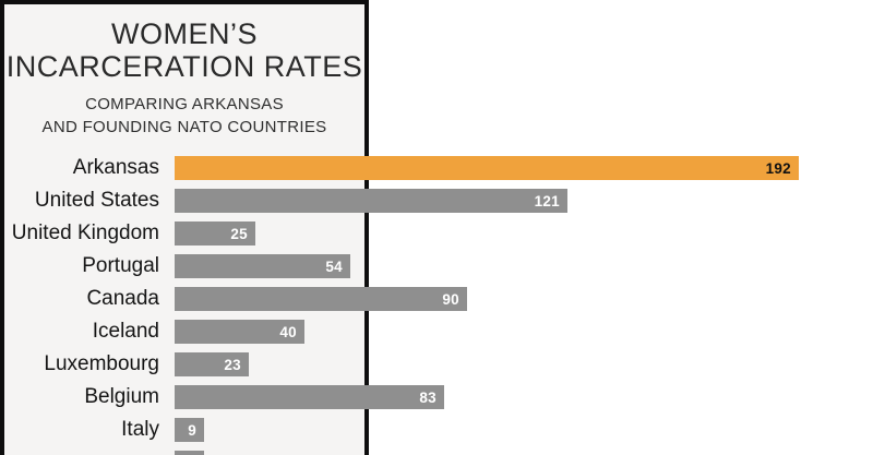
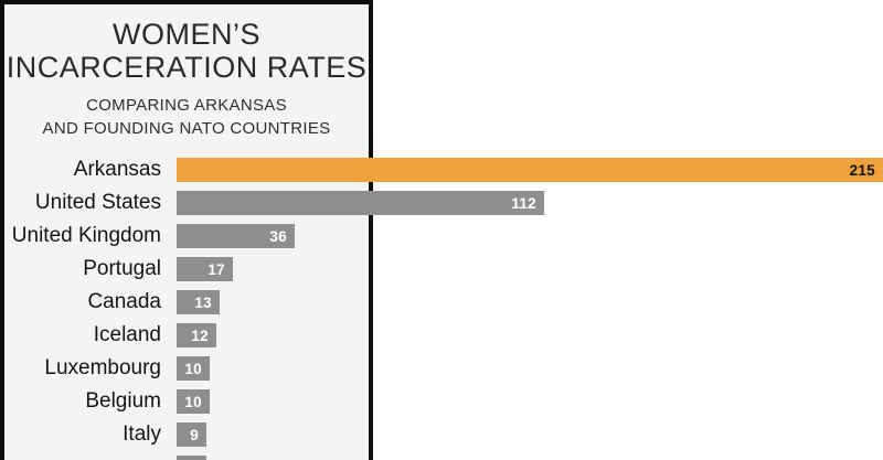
Arkansas: 192 -> 215
United States: 121 -> 112
United Kingdom: 25 -> 36
Portugal: 54 -> 17
Canada: 90 -> 13
Iceland: 40 -> 12
Luxembourg: 23 -> 10
Belgium: 83 -> 10
